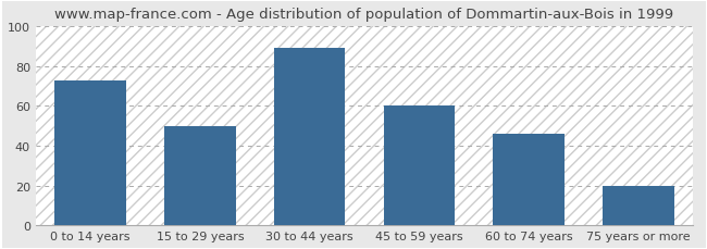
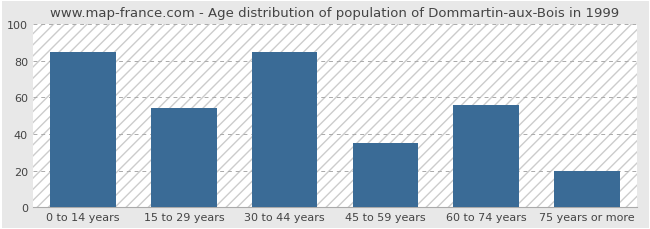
0 to 14 years: 73 -> 85
15 to 29 years: 50 -> 54
30 to 44 years: 89 -> 85
45 to 59 years: 60 -> 35
60 to 74 years: 46 -> 56
